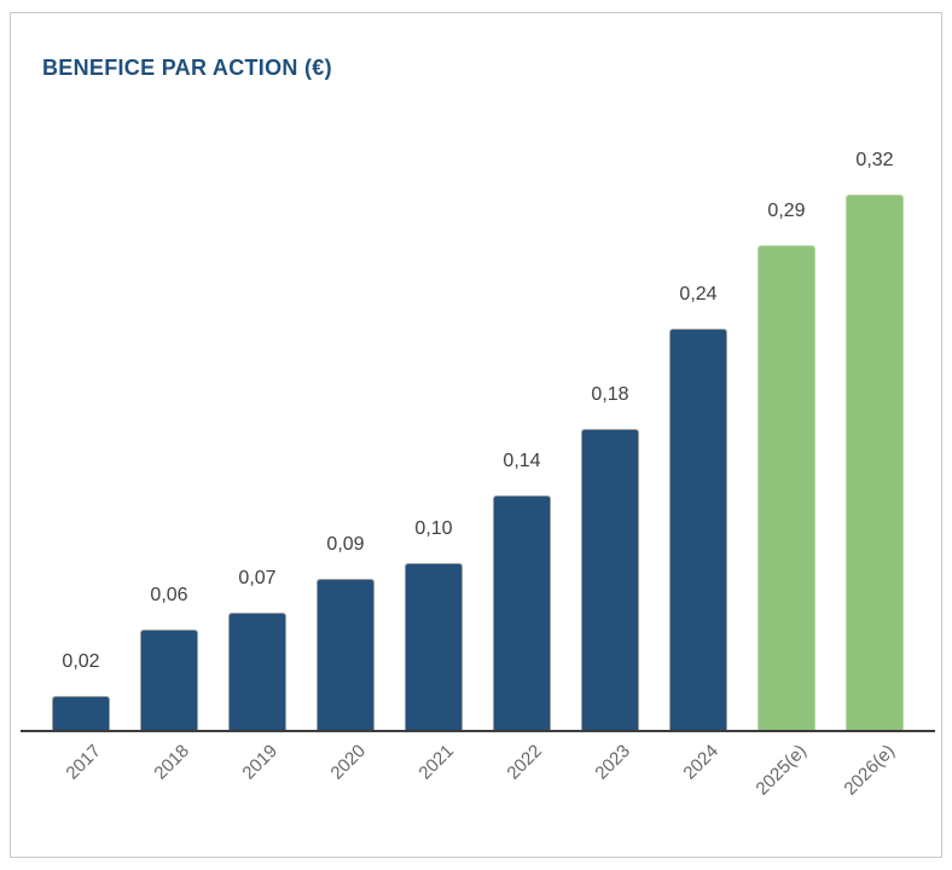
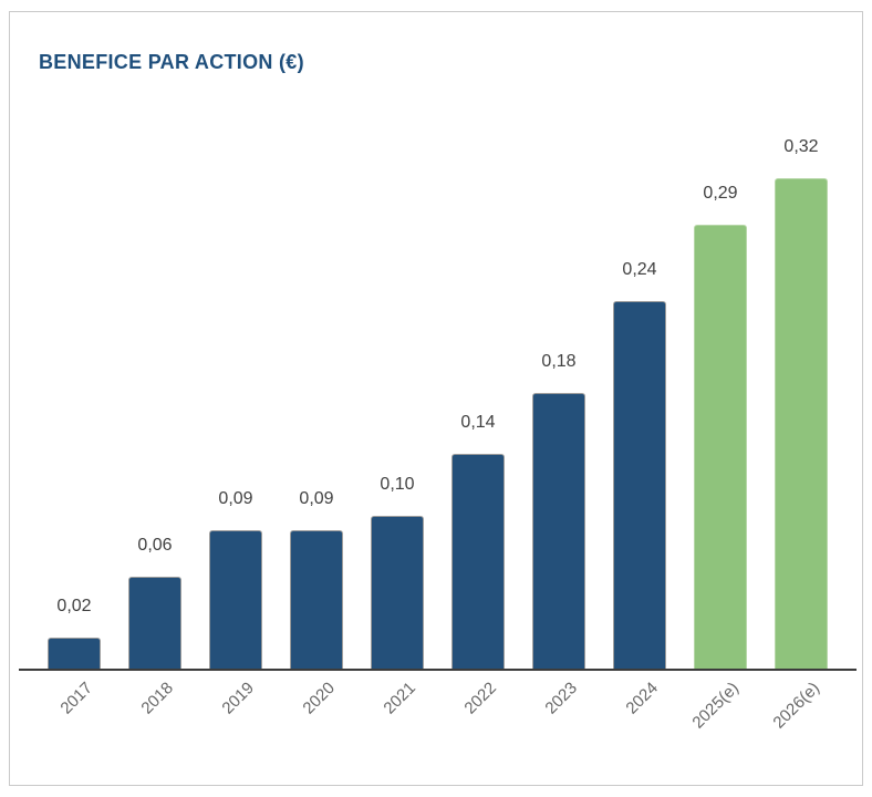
2019: 0,07 -> 0,09
